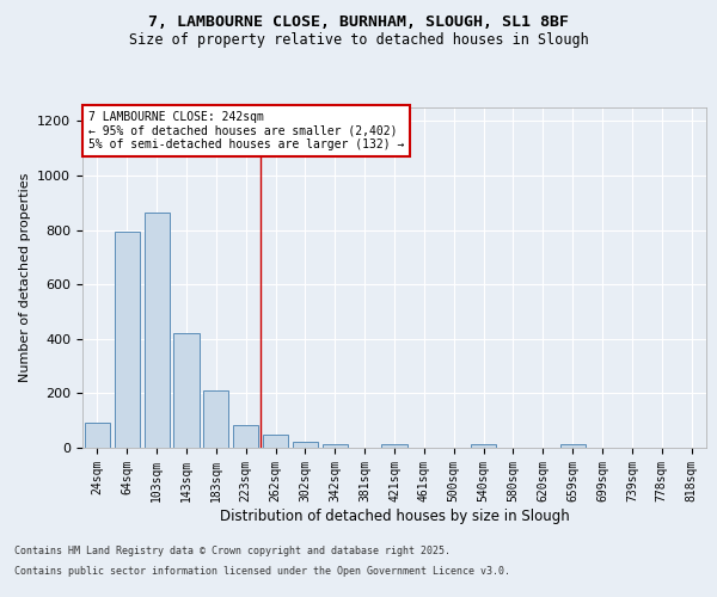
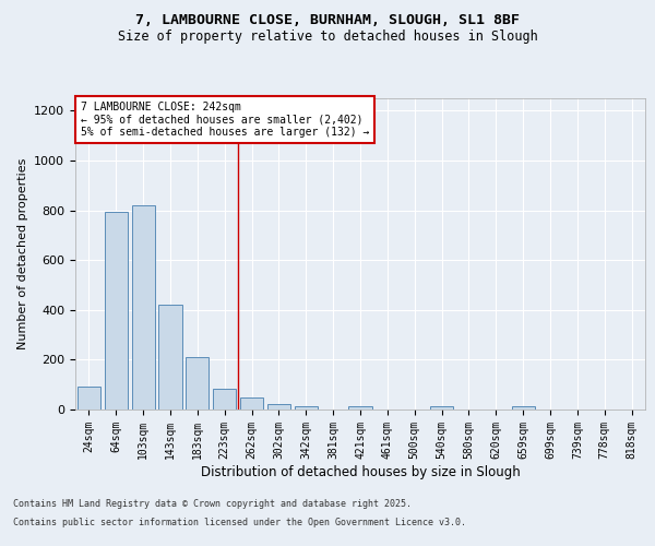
103sqm: 862 -> 820
